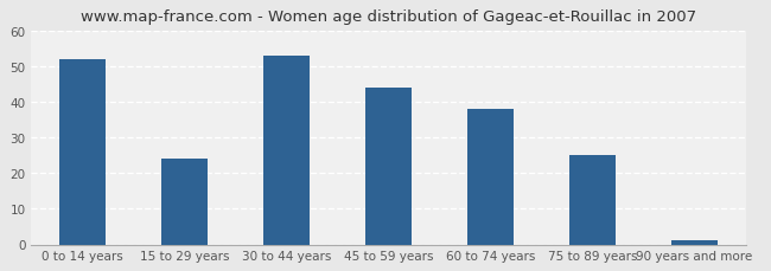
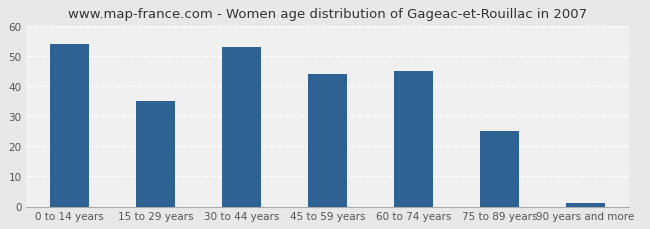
0 to 14 years: 52 -> 54
15 to 29 years: 24 -> 35
60 to 74 years: 38 -> 45
